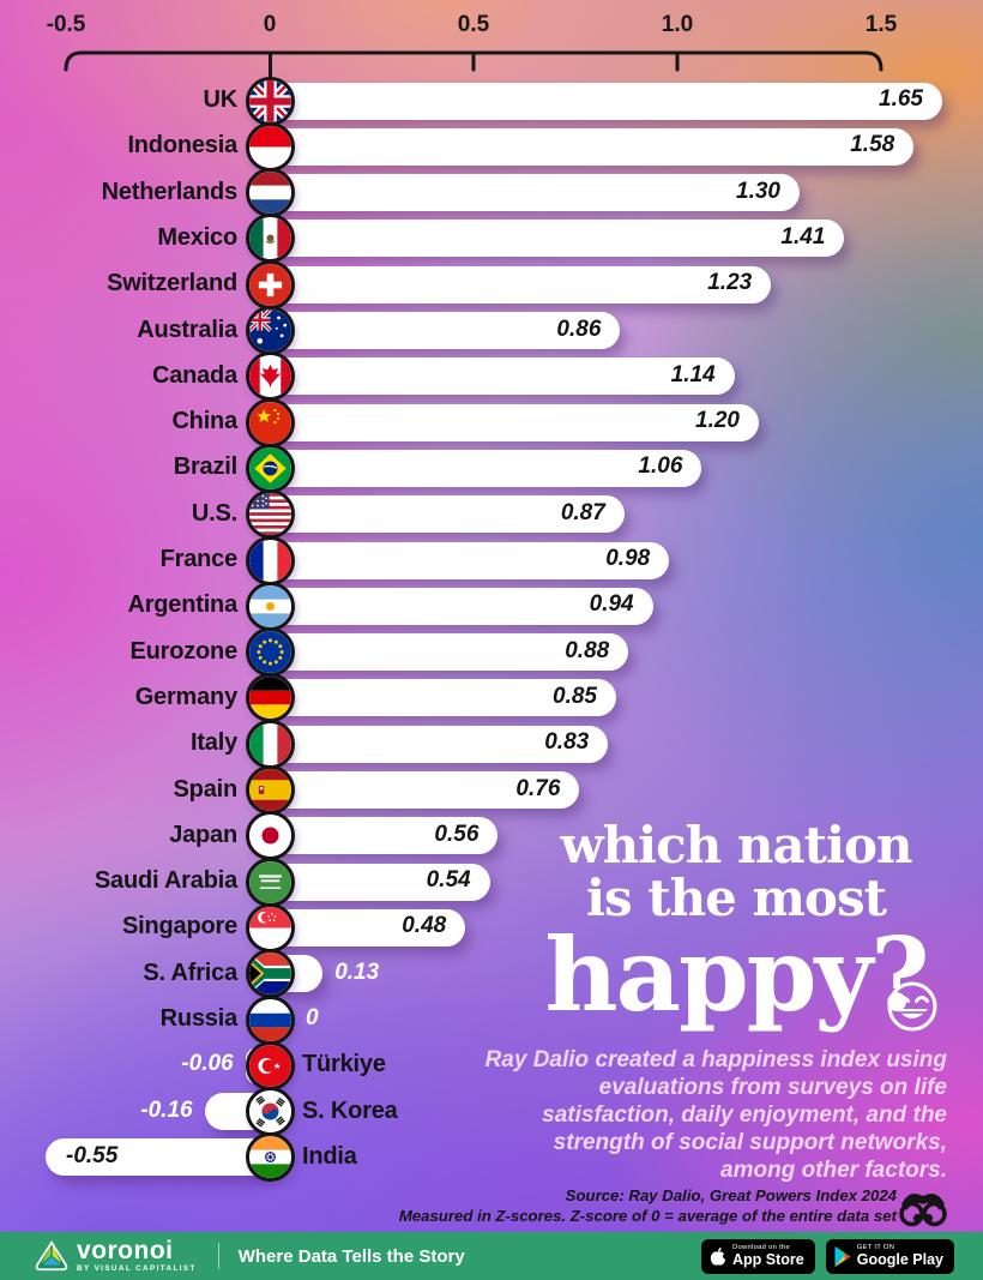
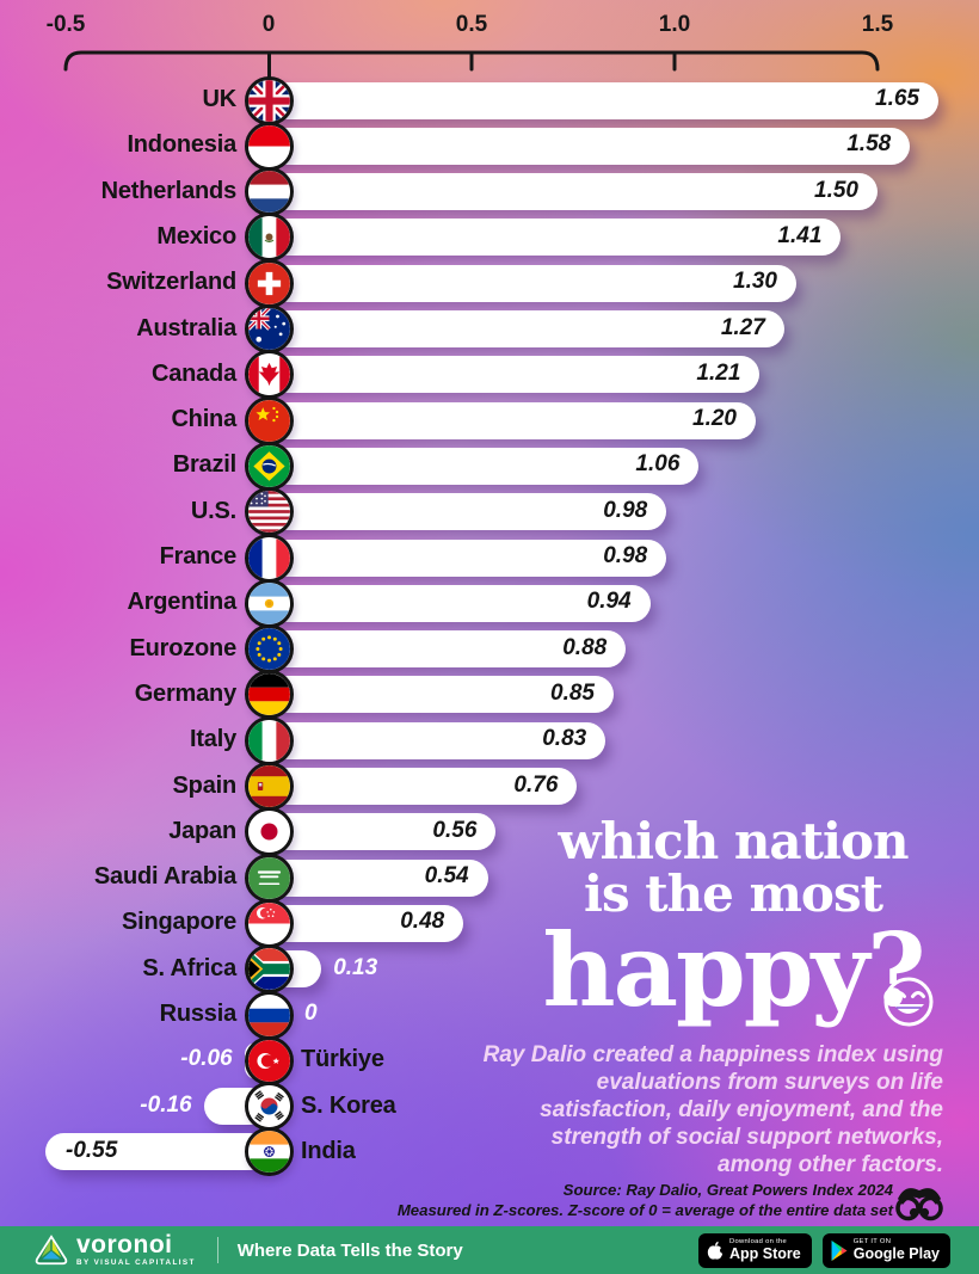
Netherlands: 1.30 -> 1.50
Switzerland: 1.23 -> 1.30
Australia: 0.86 -> 1.27
Canada: 1.14 -> 1.21
U.S.: 0.87 -> 0.98
